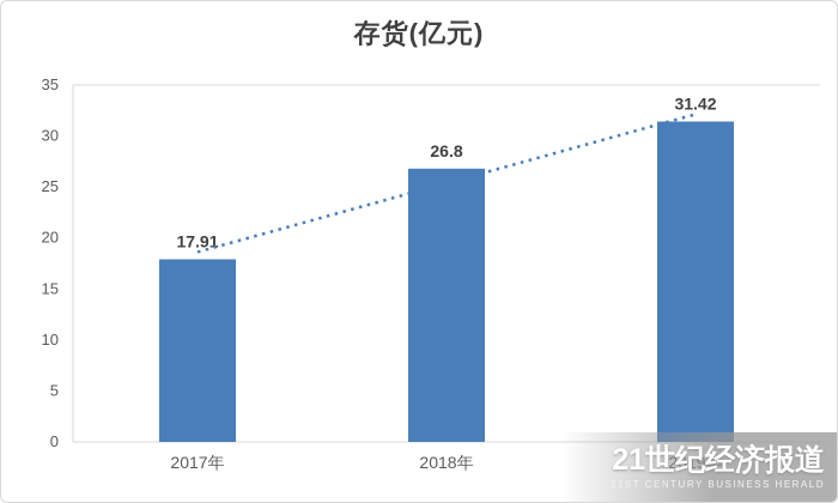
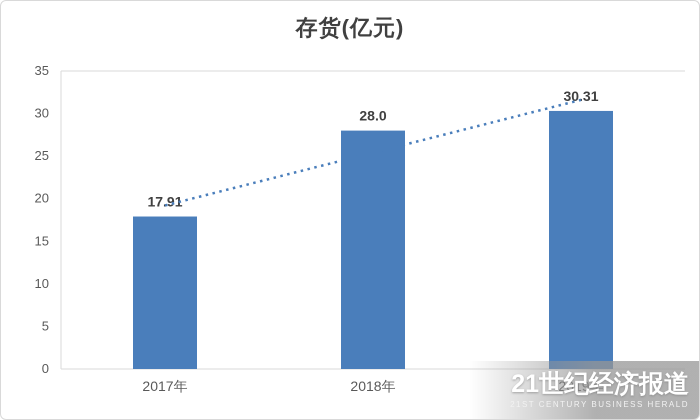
2018年: 26.8 -> 28.0
2019年: 31.42 -> 30.31
